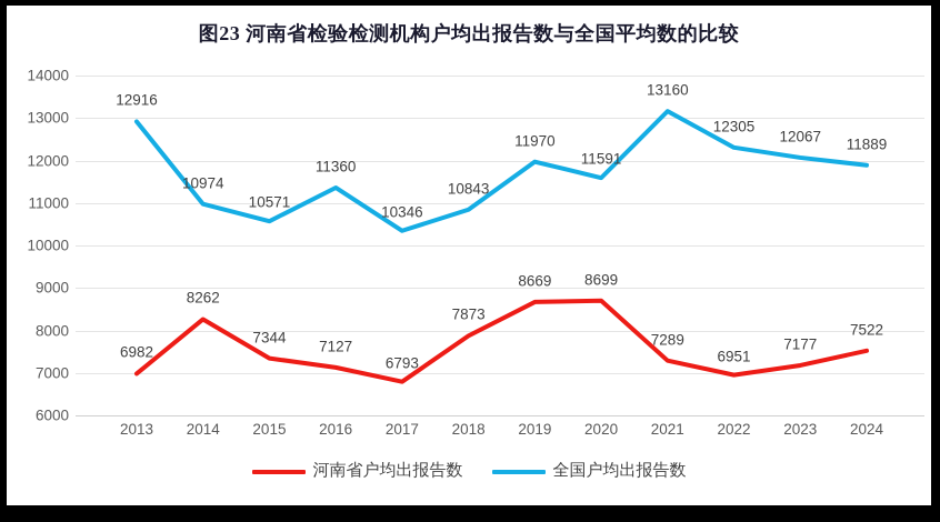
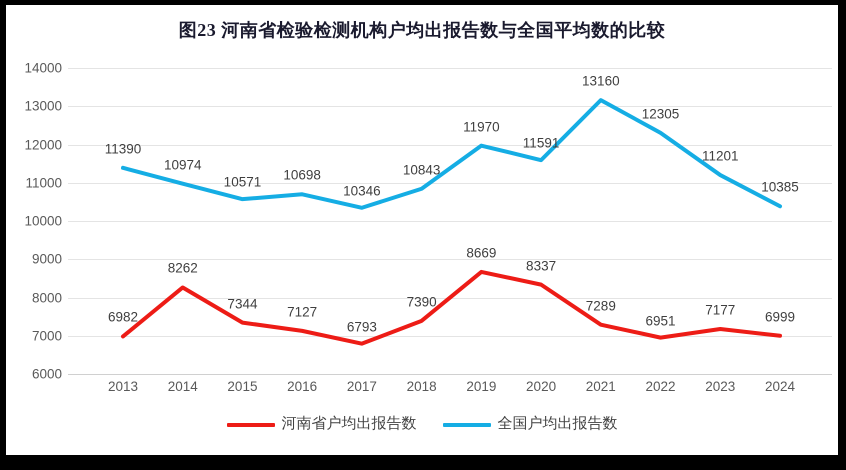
全国户均出报告数/2013: 12916 -> 11390
全国户均出报告数/2016: 11360 -> 10698
河南省户均出报告数/2018: 7873 -> 7390
河南省户均出报告数/2020: 8699 -> 8337
全国户均出报告数/2023: 12067 -> 11201
河南省户均出报告数/2024: 7522 -> 6999
全国户均出报告数/2024: 11889 -> 10385
